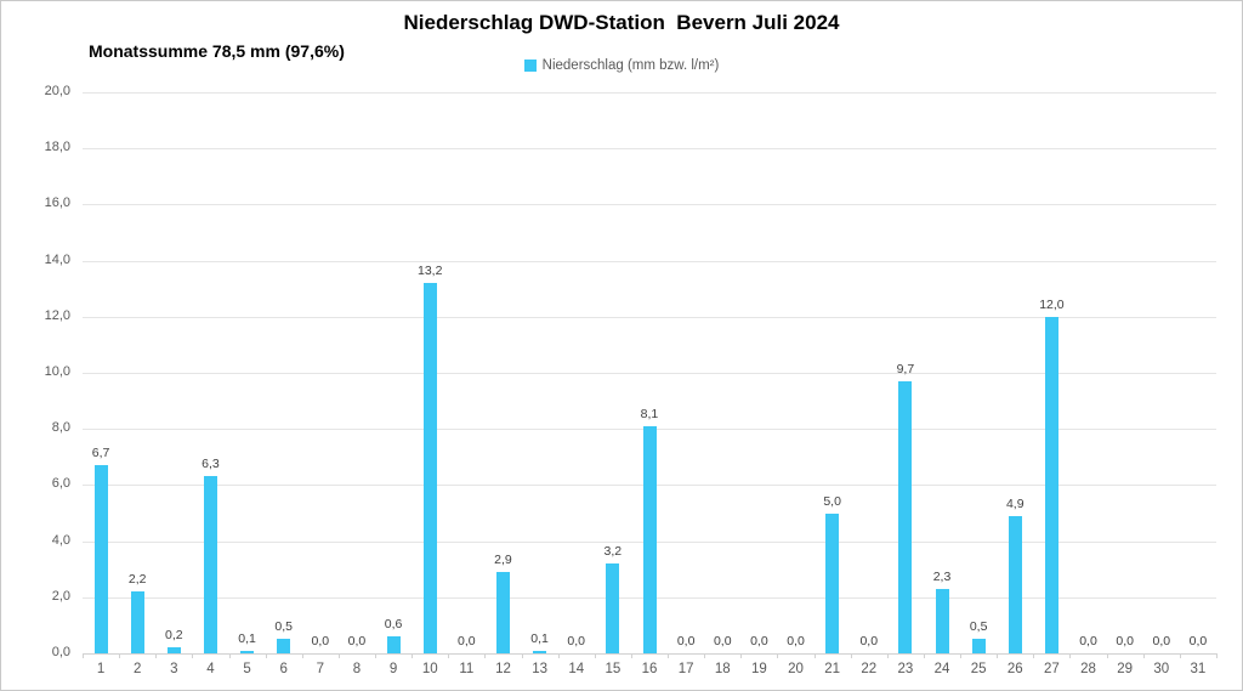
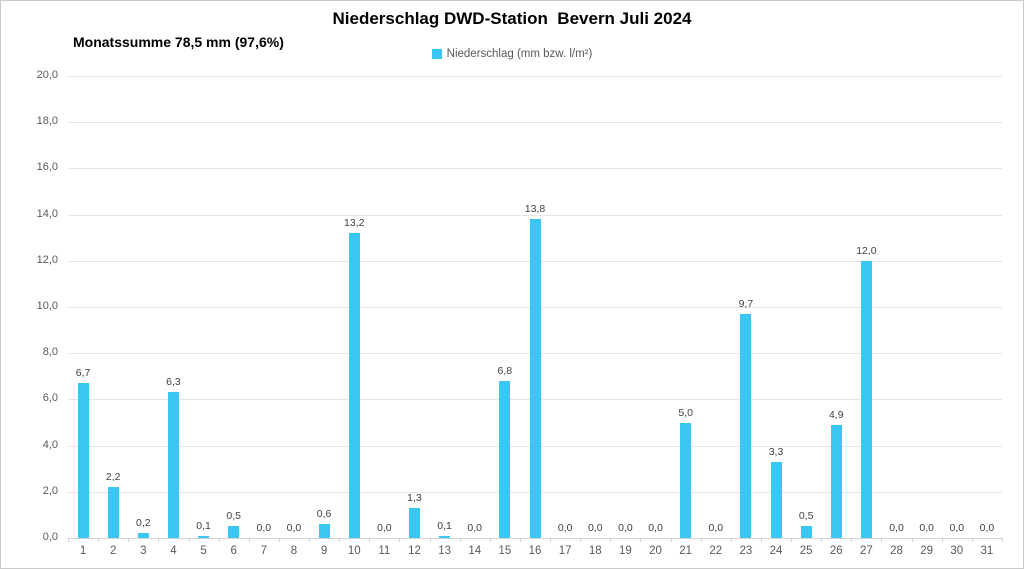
12: 2,9 -> 1,3
15: 3,2 -> 6,8
16: 8,1 -> 13,8
24: 2,3 -> 3,3
